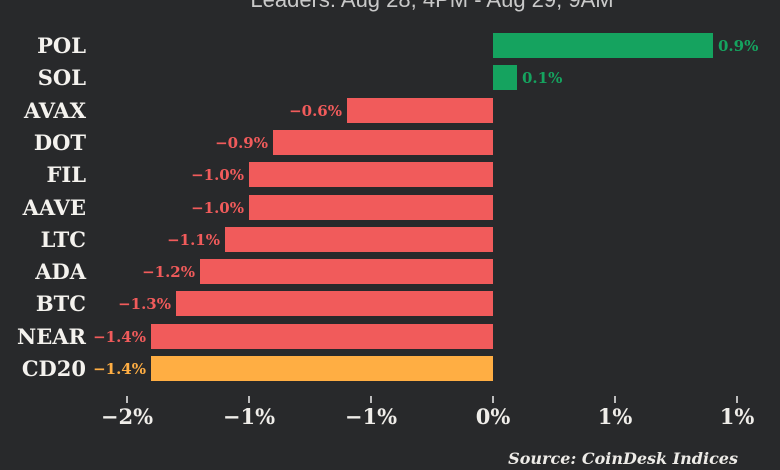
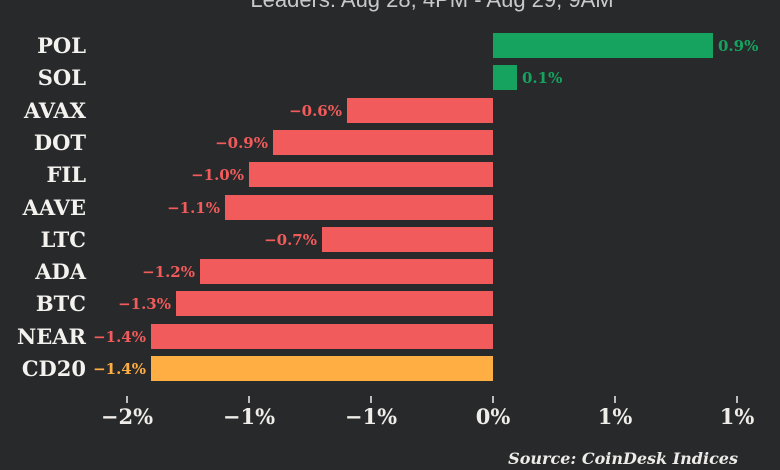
AAVE: −1.0% -> −1.1%
LTC: −1.1% -> −0.7%
